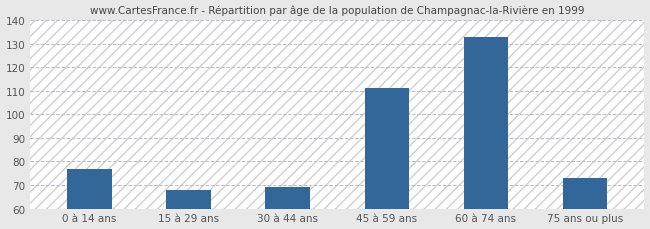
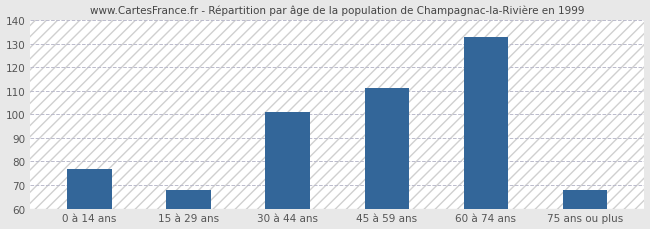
30 à 44 ans: 69 -> 101
75 ans ou plus: 73 -> 68
